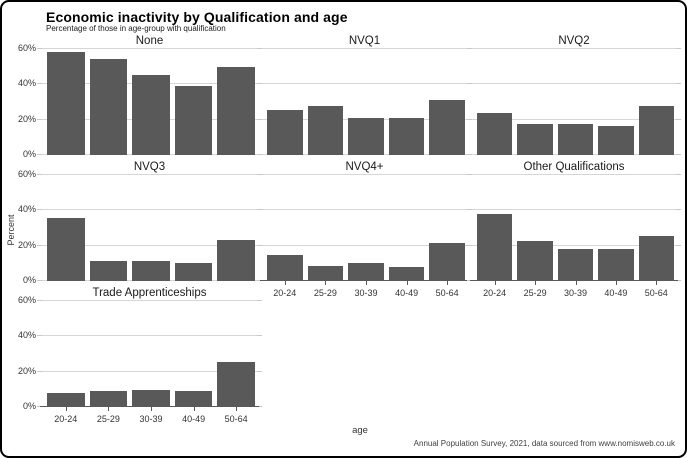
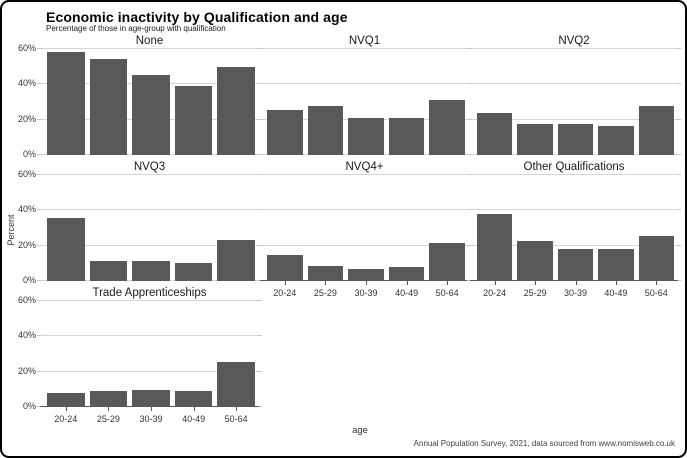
NVQ4+/30-39: 10% -> 7%
